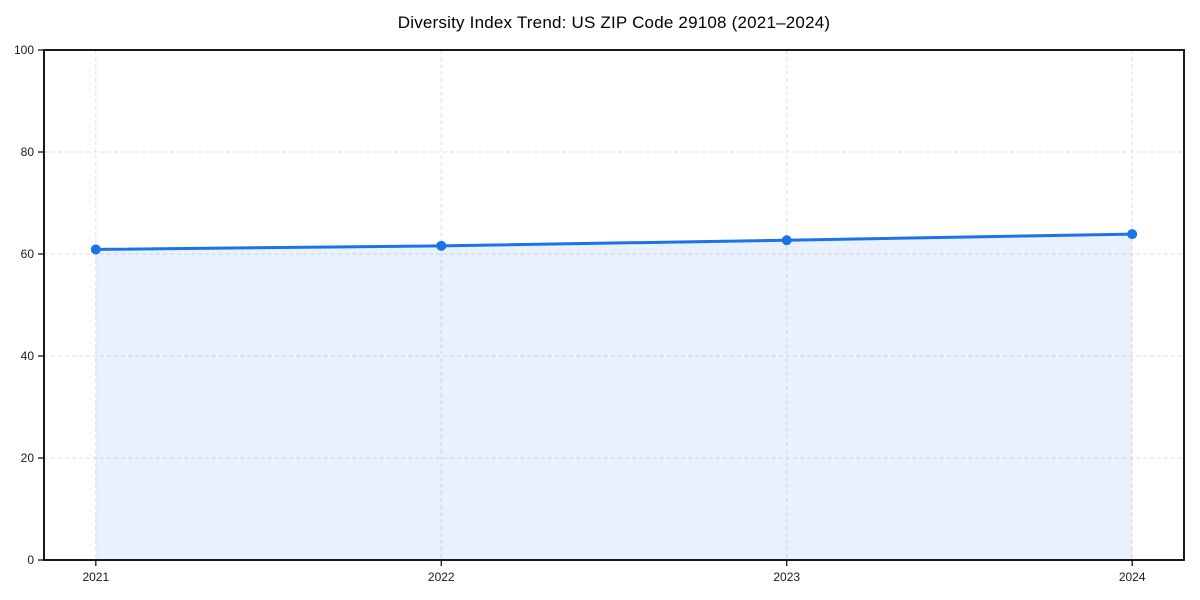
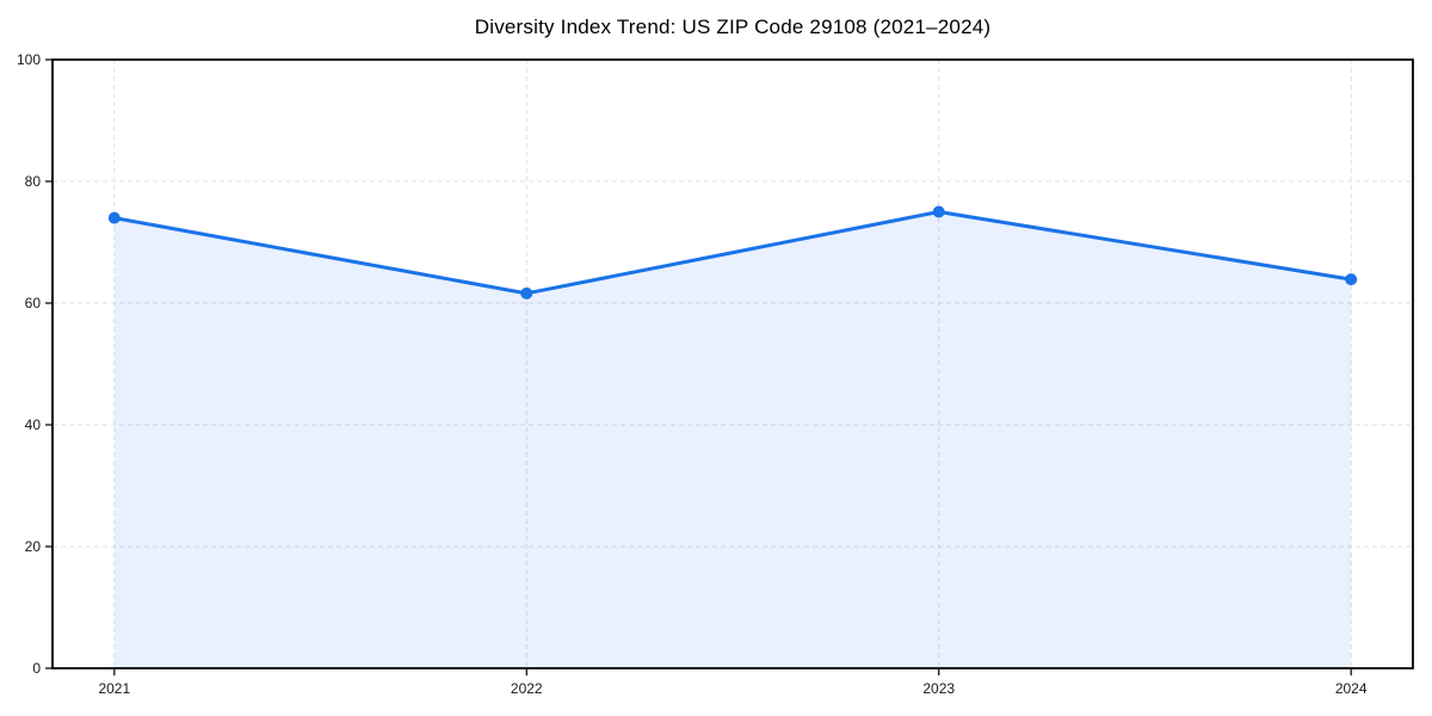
2021: 61 -> 74
2023: 63 -> 75
